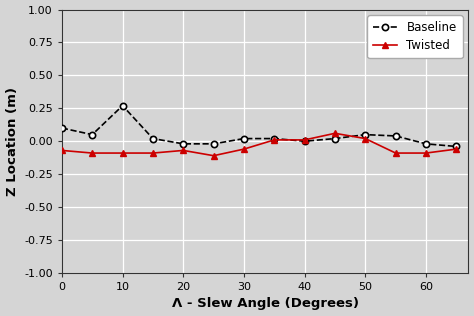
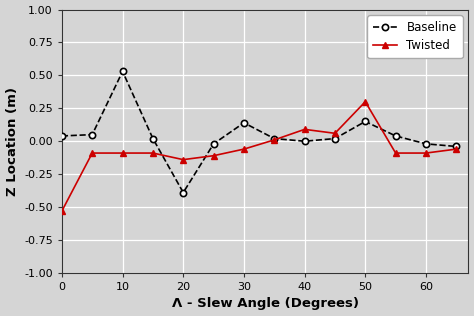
Baseline/0: 0.10 -> 0.04
Twisted/0: -0.07 -> -0.53
Baseline/10: 0.27 -> 0.53
Baseline/20: -0.02 -> -0.39
Twisted/20: -0.07 -> -0.14
Baseline/30: 0.02 -> 0.14
Twisted/40: 0.01 -> 0.09
Baseline/50: 0.05 -> 0.15
Twisted/50: 0.02 -> 0.30
